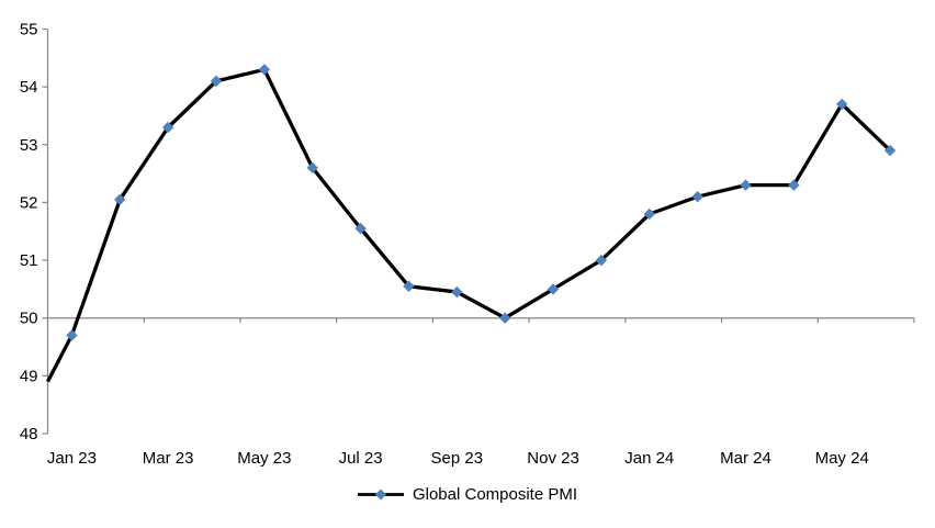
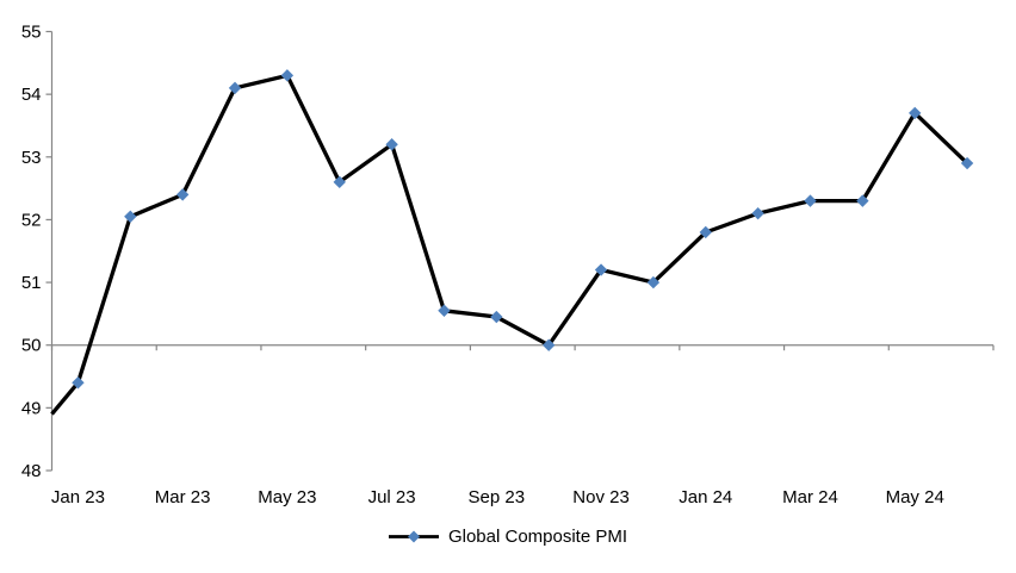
Jan 23: 49.7 -> 49.4
Mar 23: 53.3 -> 52.4
Jul 23: 51.5 -> 53.2
Nov 23: 50.5 -> 51.2
